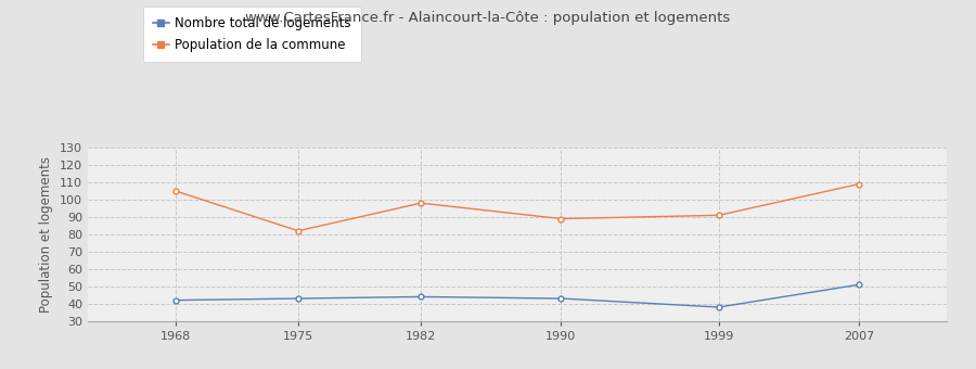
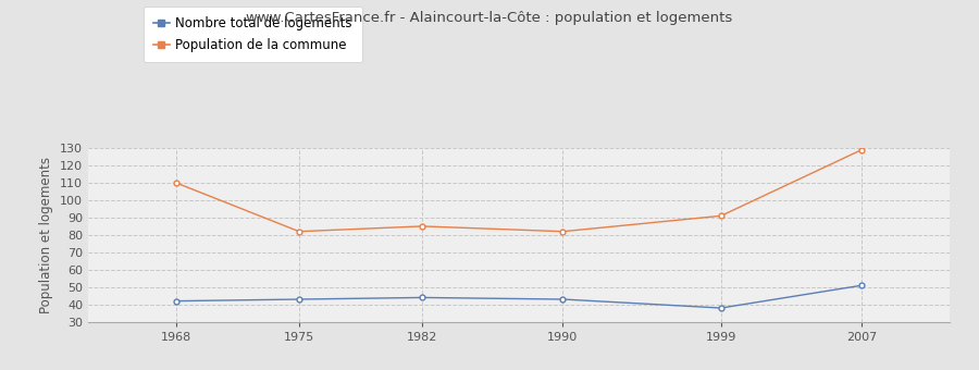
Population de la commune/1968: 105 -> 110
Population de la commune/1982: 98 -> 85
Population de la commune/1990: 89 -> 82
Population de la commune/2007: 109 -> 129
